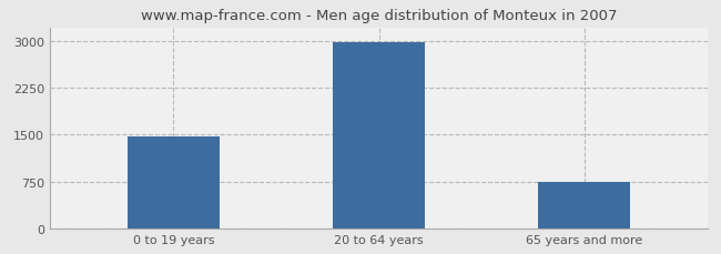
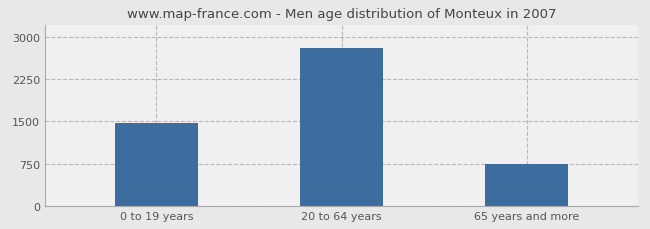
20 to 64 years: 2980 -> 2800
